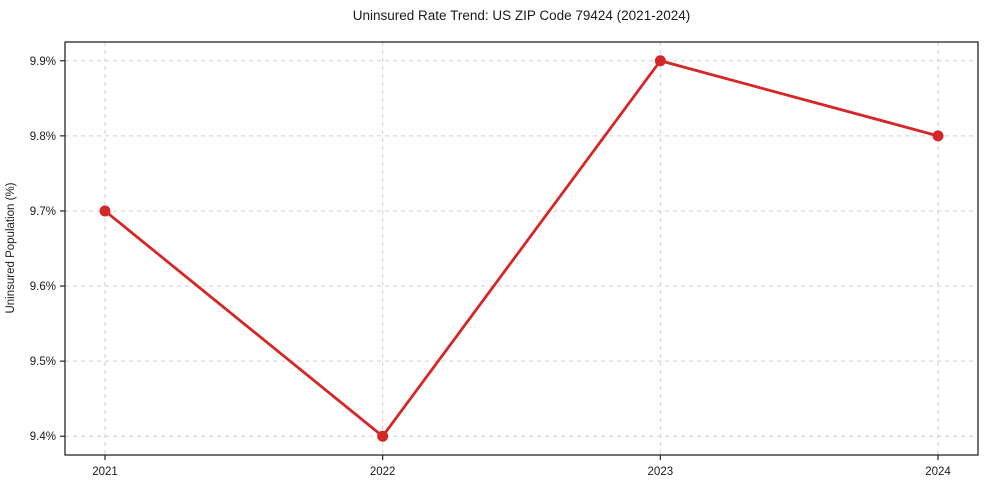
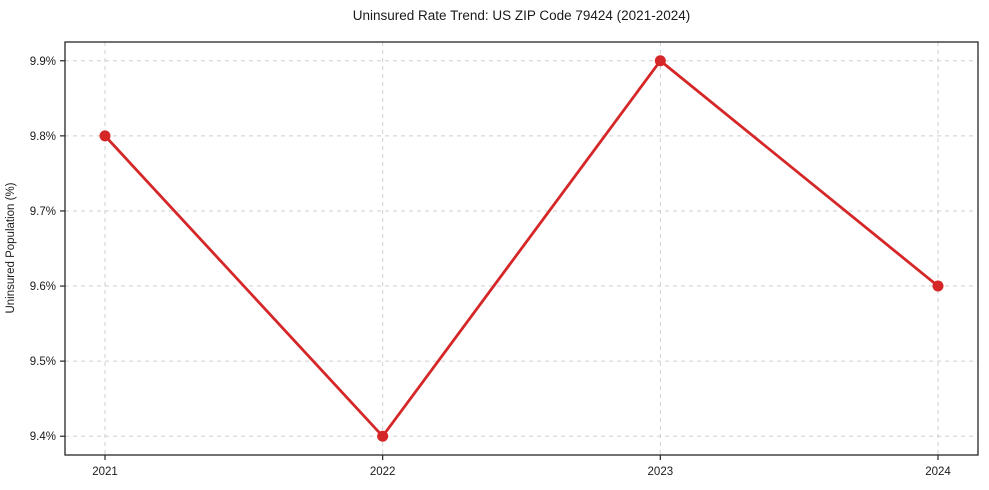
2021: 9.7% -> 9.8%
2024: 9.8% -> 9.6%
